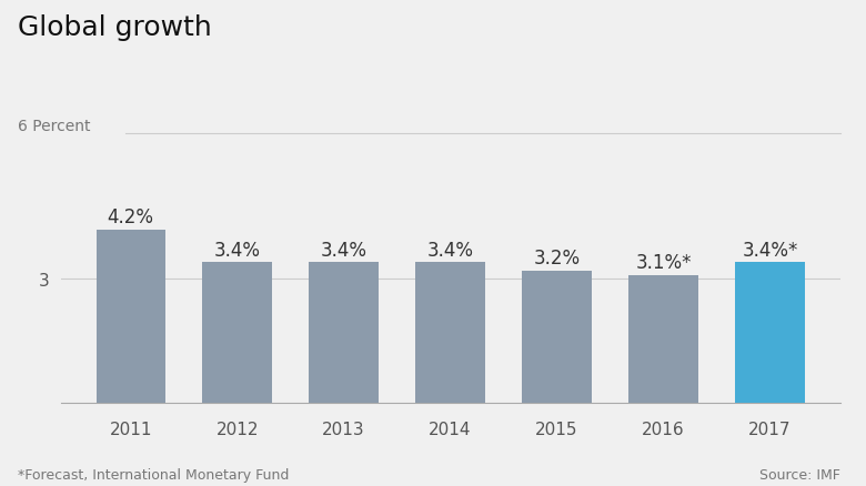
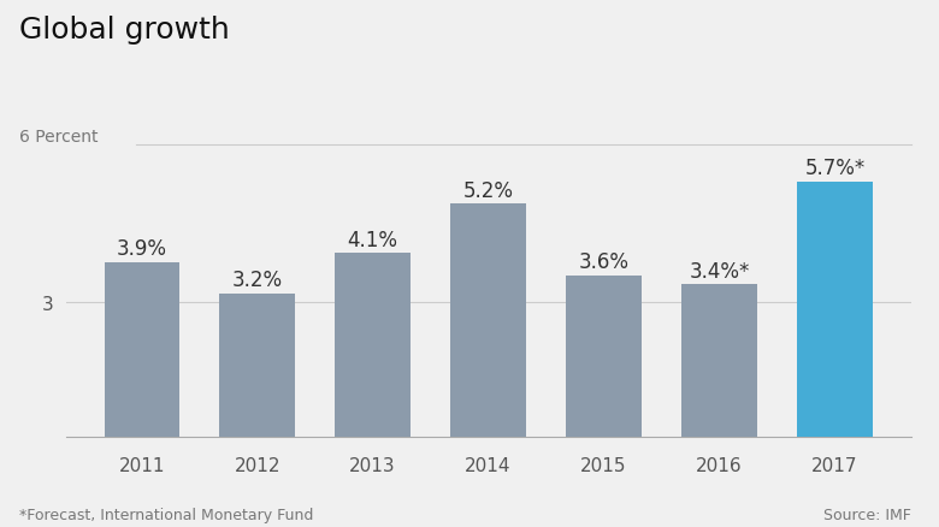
2011: 4.2% -> 3.9%
2012: 3.4% -> 3.2%
2013: 3.4% -> 4.1%
2014: 3.4% -> 5.2%
2015: 3.2% -> 3.6%
2016: 3.1%* -> 3.4%*
2017: 3.4%* -> 5.7%*
